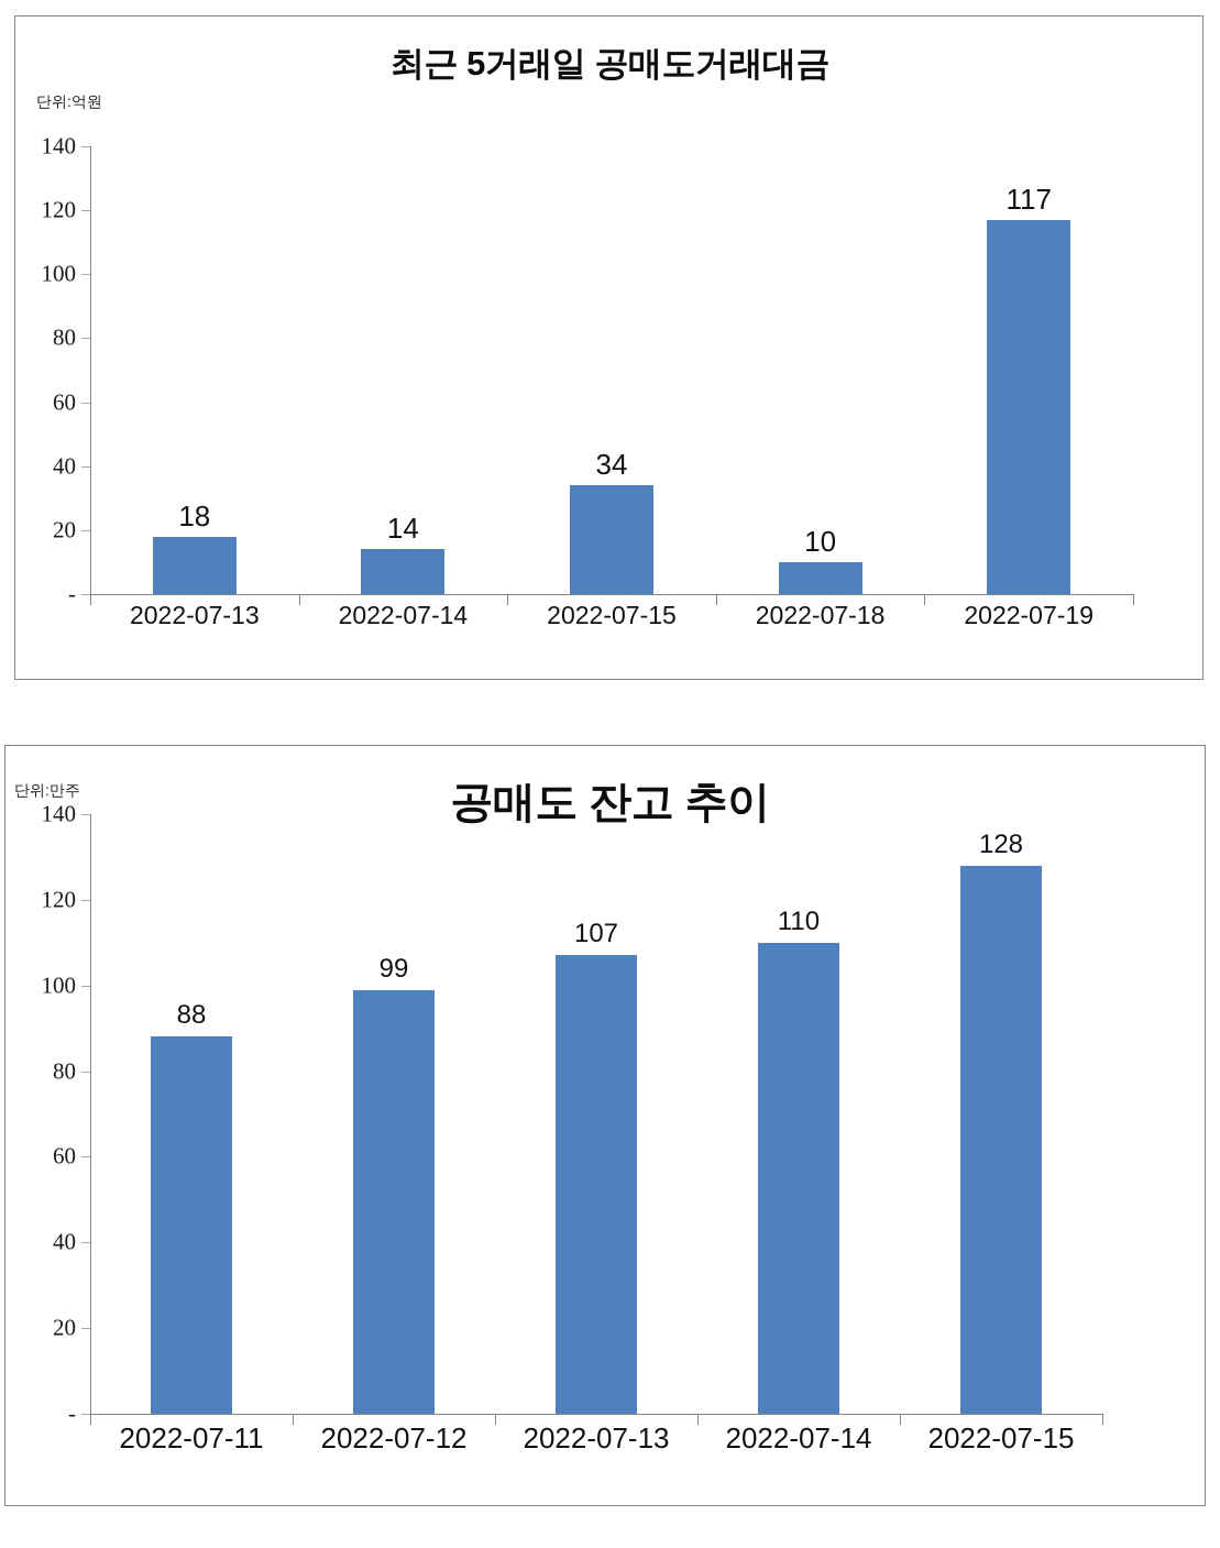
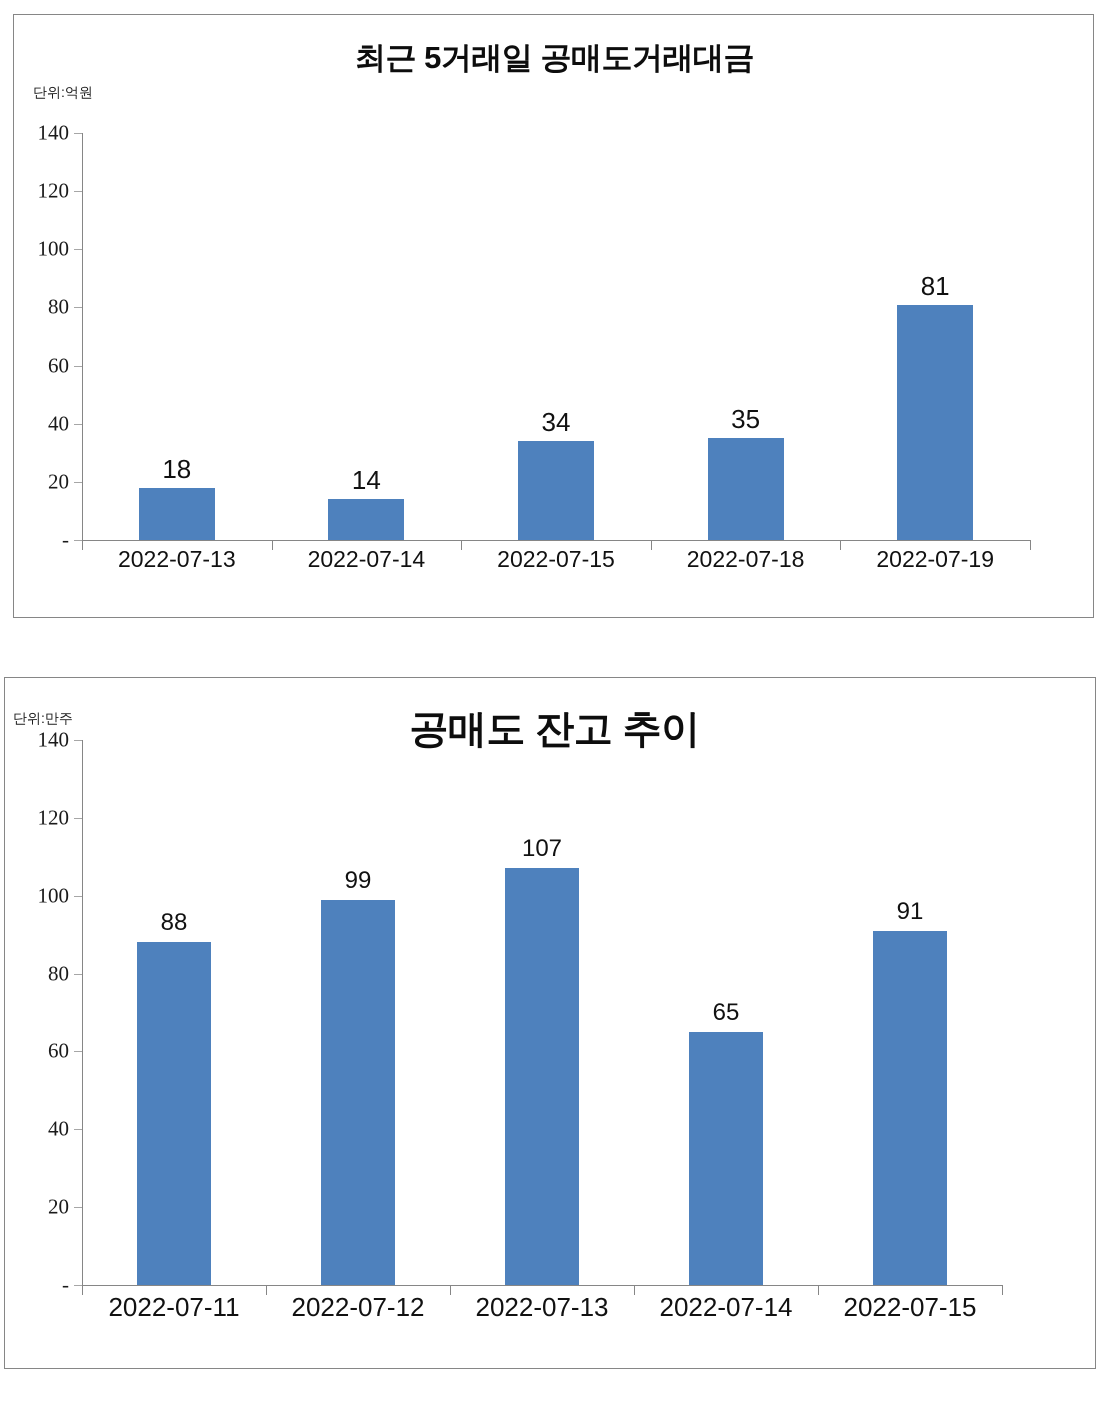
최근 5거래일 공매도거래대금/2022-07-18: 10 -> 35
최근 5거래일 공매도거래대금/2022-07-19: 117 -> 81
공매도 잔고 추이/2022-07-14: 110 -> 65
공매도 잔고 추이/2022-07-15: 128 -> 91
